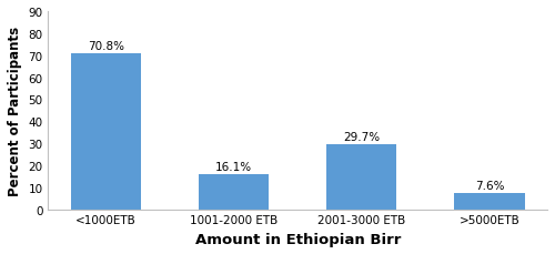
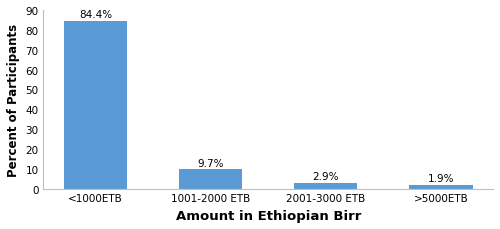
<1000ETB: 70.8% -> 84.4%
1001-2000 ETB: 16.1% -> 9.7%
2001-3000 ETB: 29.7% -> 2.9%
>5000ETB: 7.6% -> 1.9%
